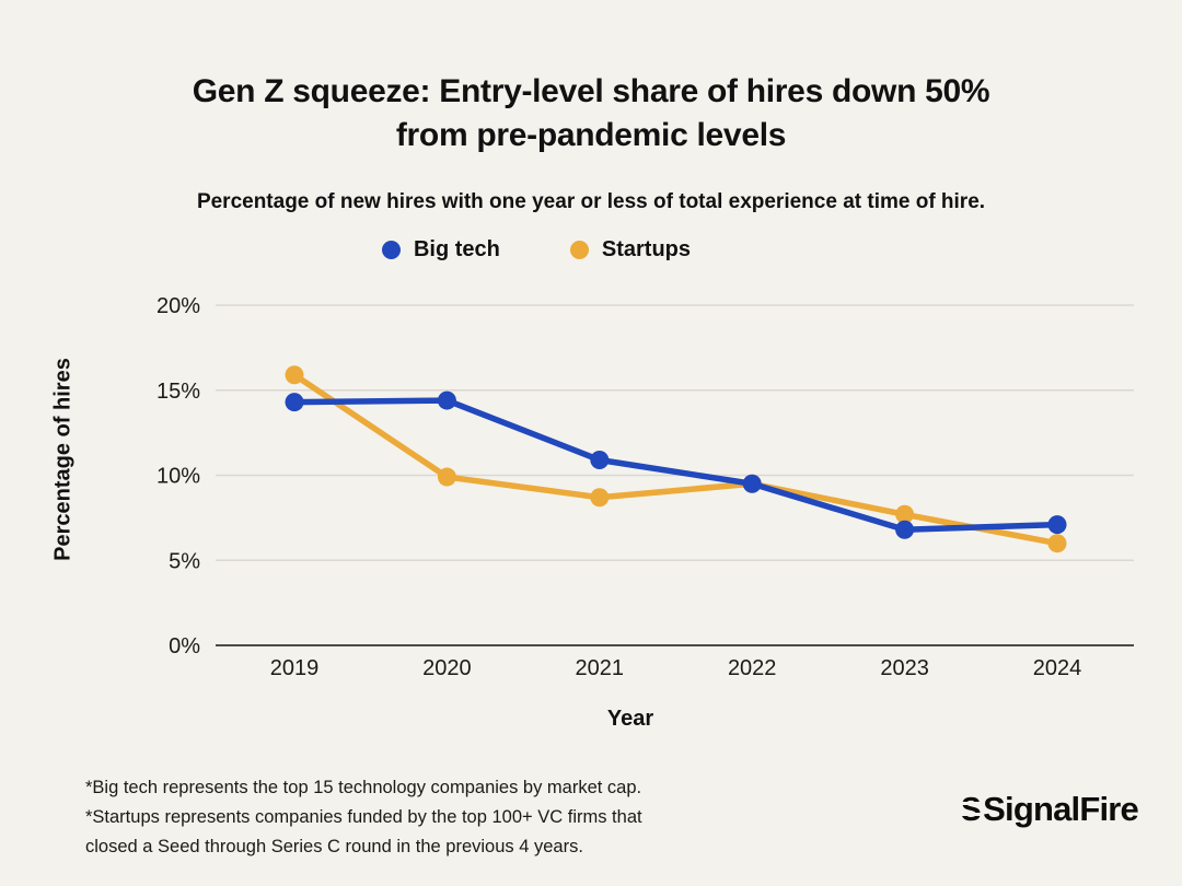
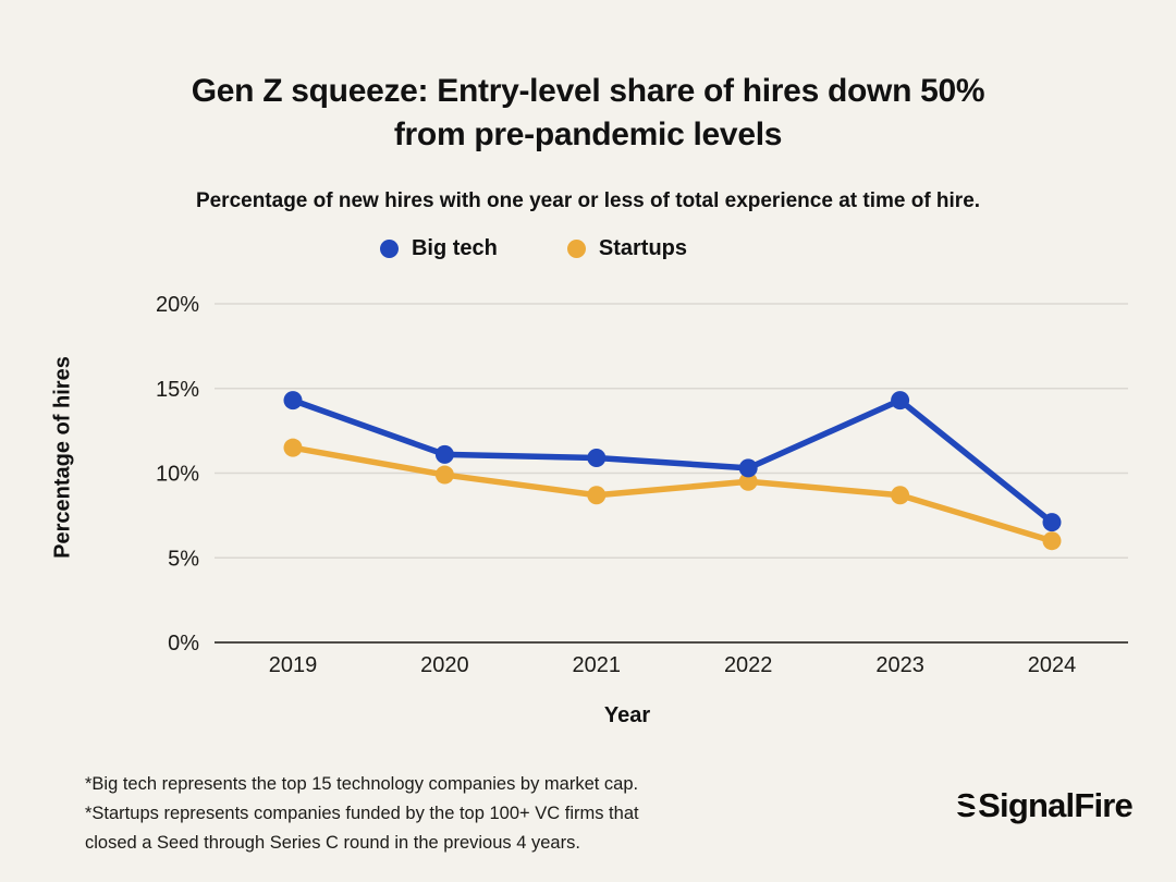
Startups/2019: 15.9% -> 11.5%
Big tech/2020: 14.4% -> 11.1%
Big tech/2022: 9.5% -> 10.3%
Big tech/2023: 6.8% -> 14.3%
Startups/2023: 7.7% -> 8.7%
